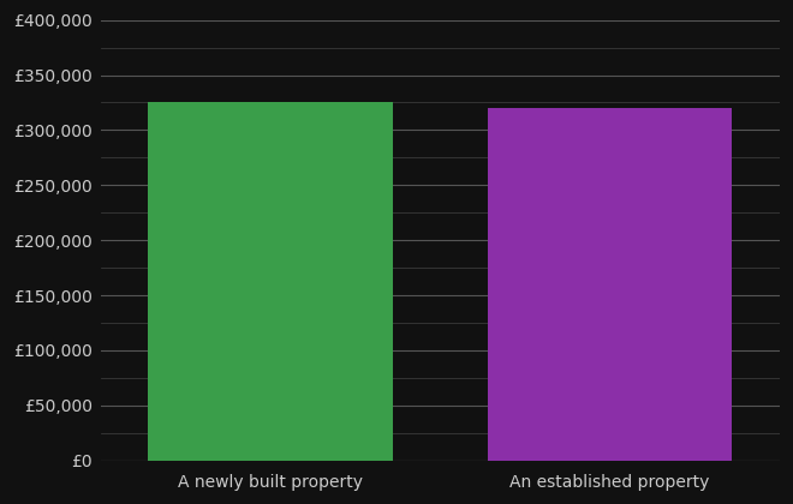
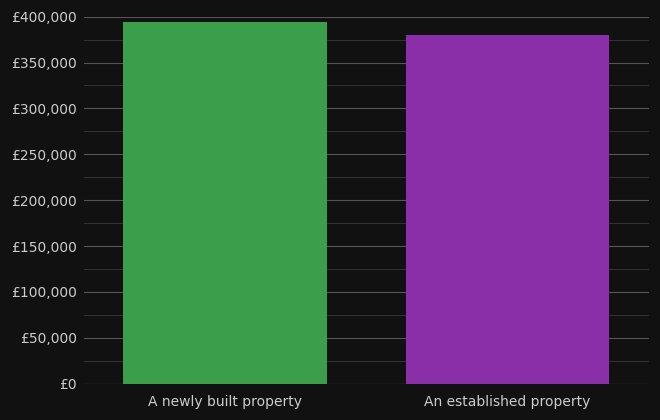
A newly built property: £326,000 -> £394,000
An established property: £320,000 -> £380,000
